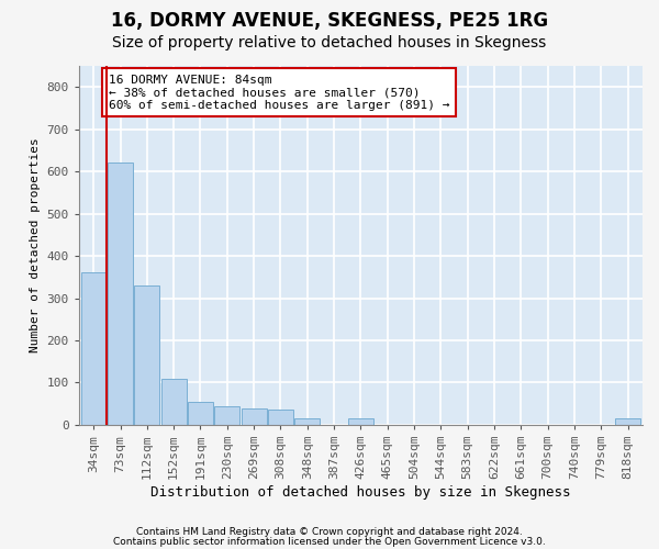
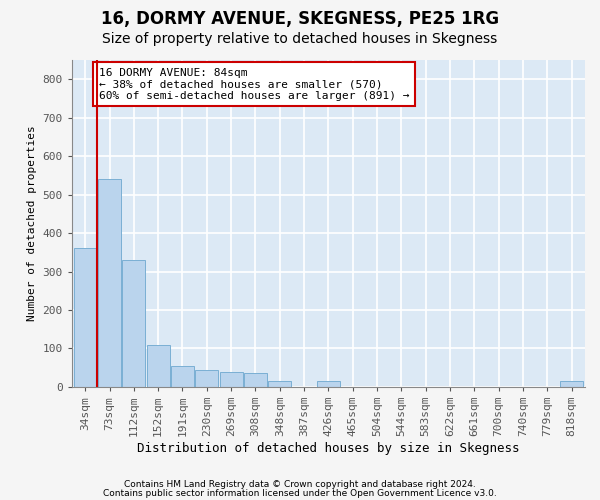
73sqm: 620 -> 540
